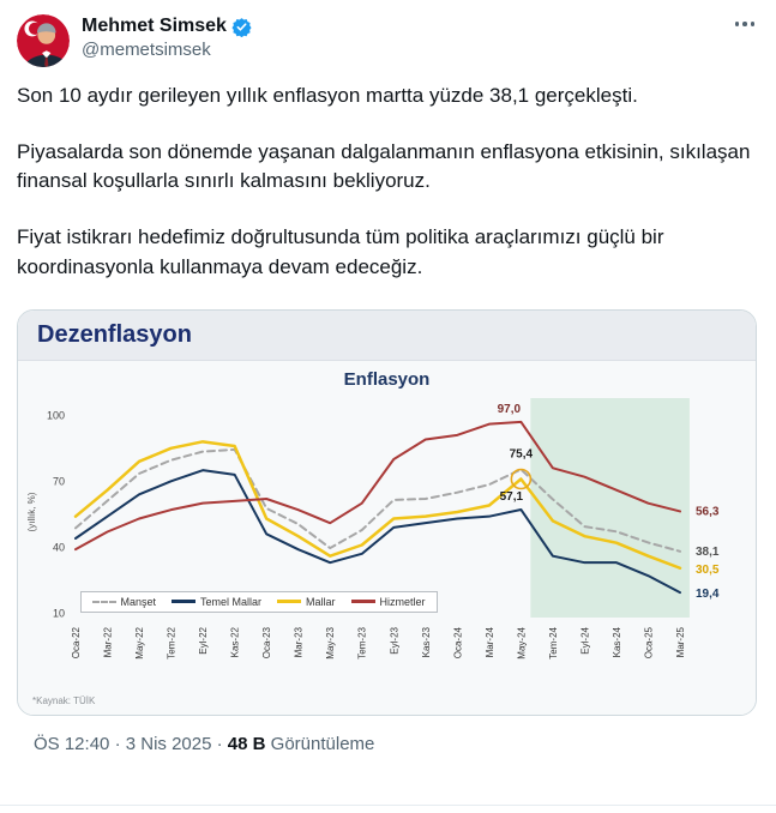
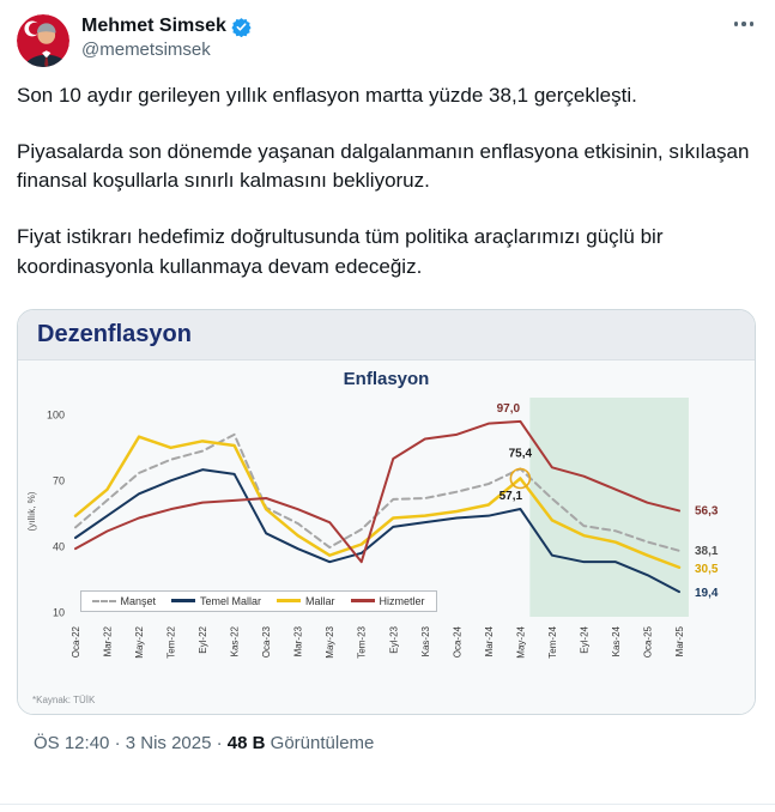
Mallar/May-22: 79 -> 90
Manşet/Kas-22: 84 -> 91
Mallar/Oca-23: 53 -> 57
Hizmetler/Tem-23: 60 -> 33
